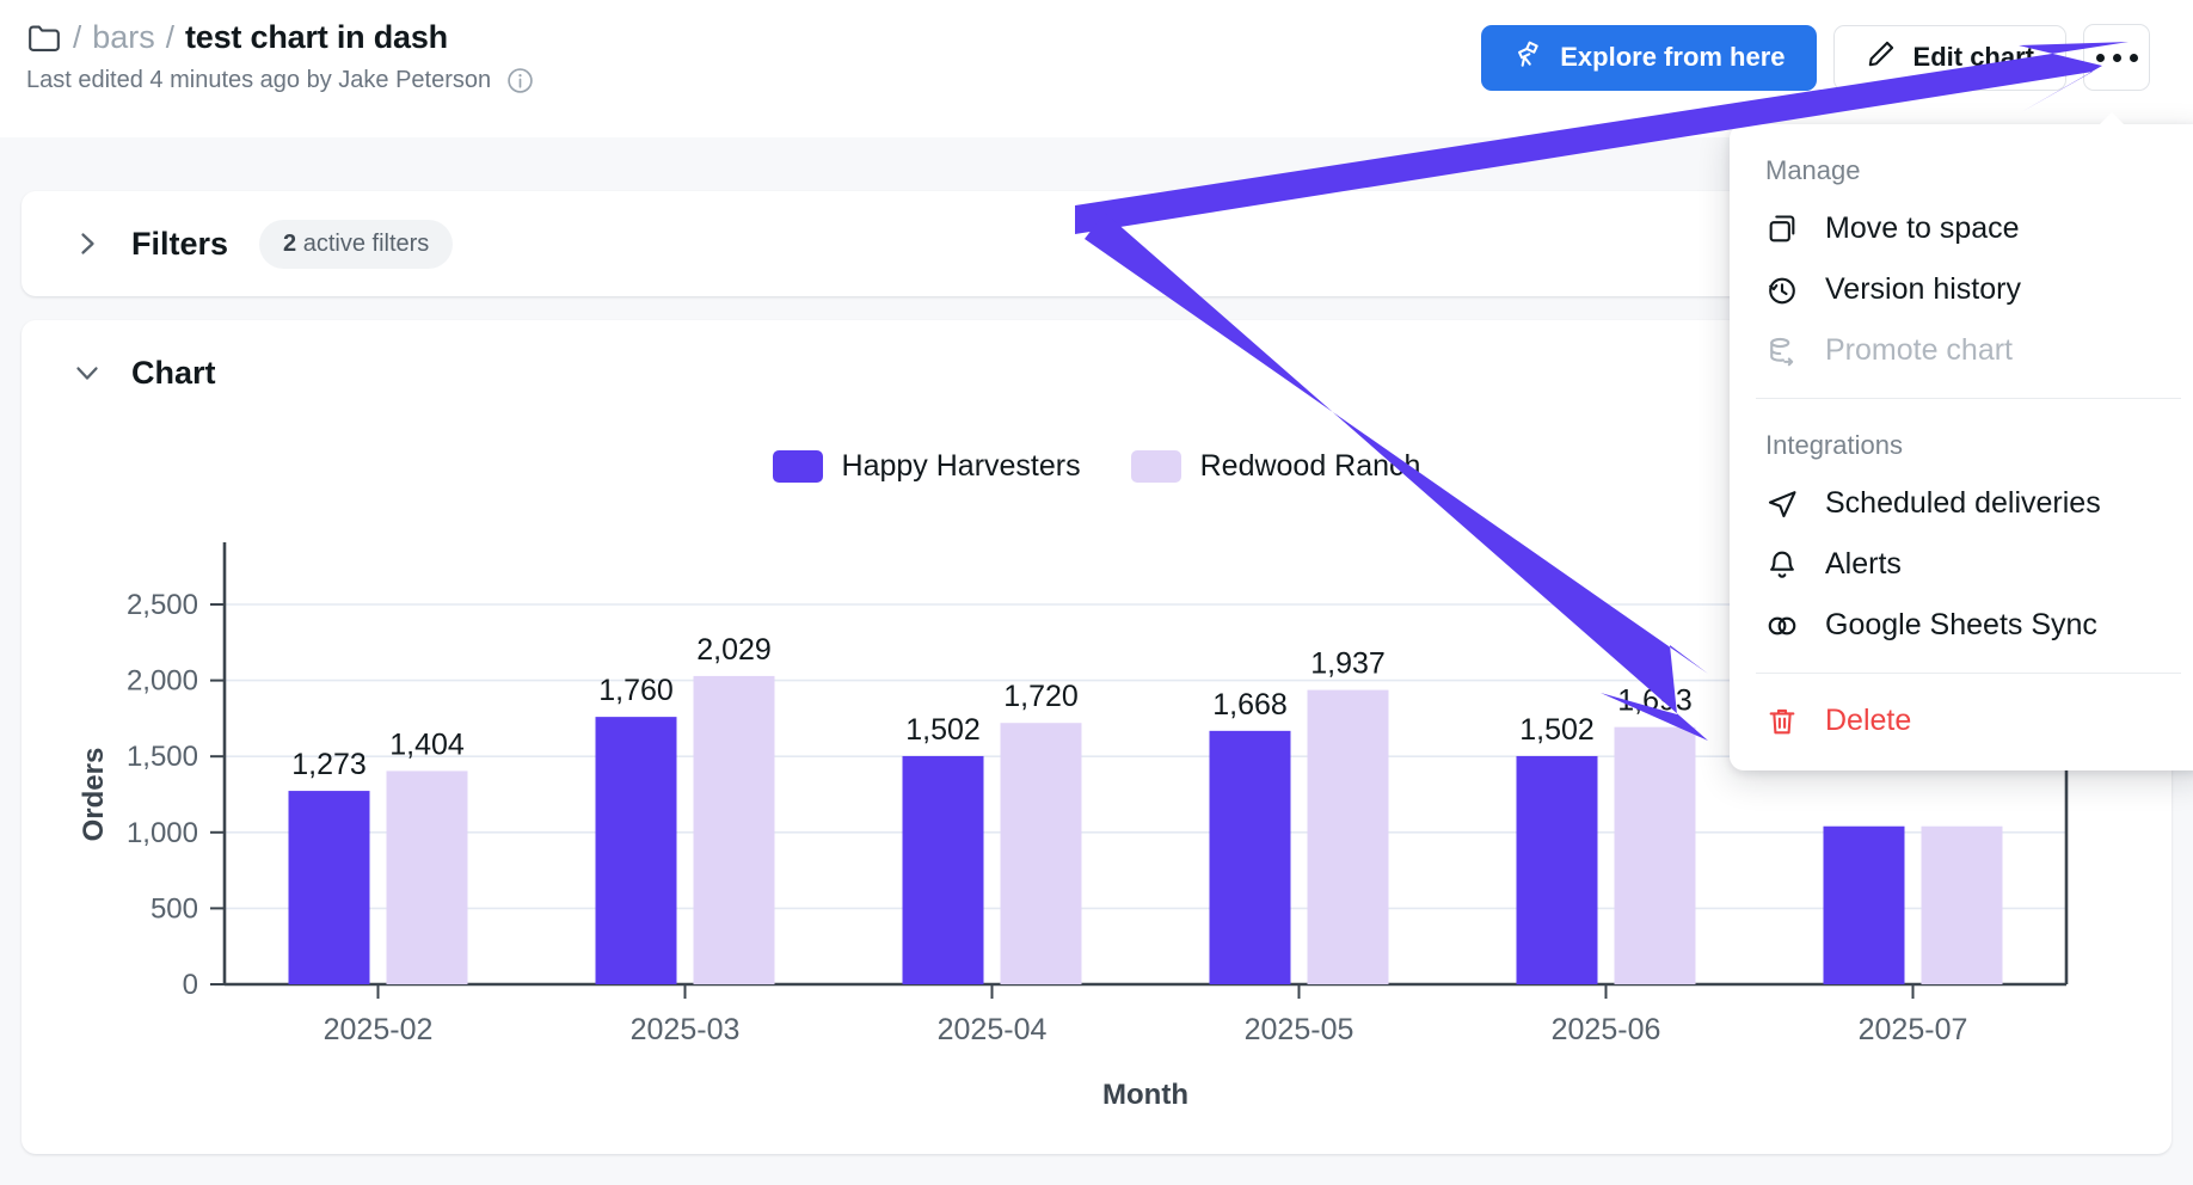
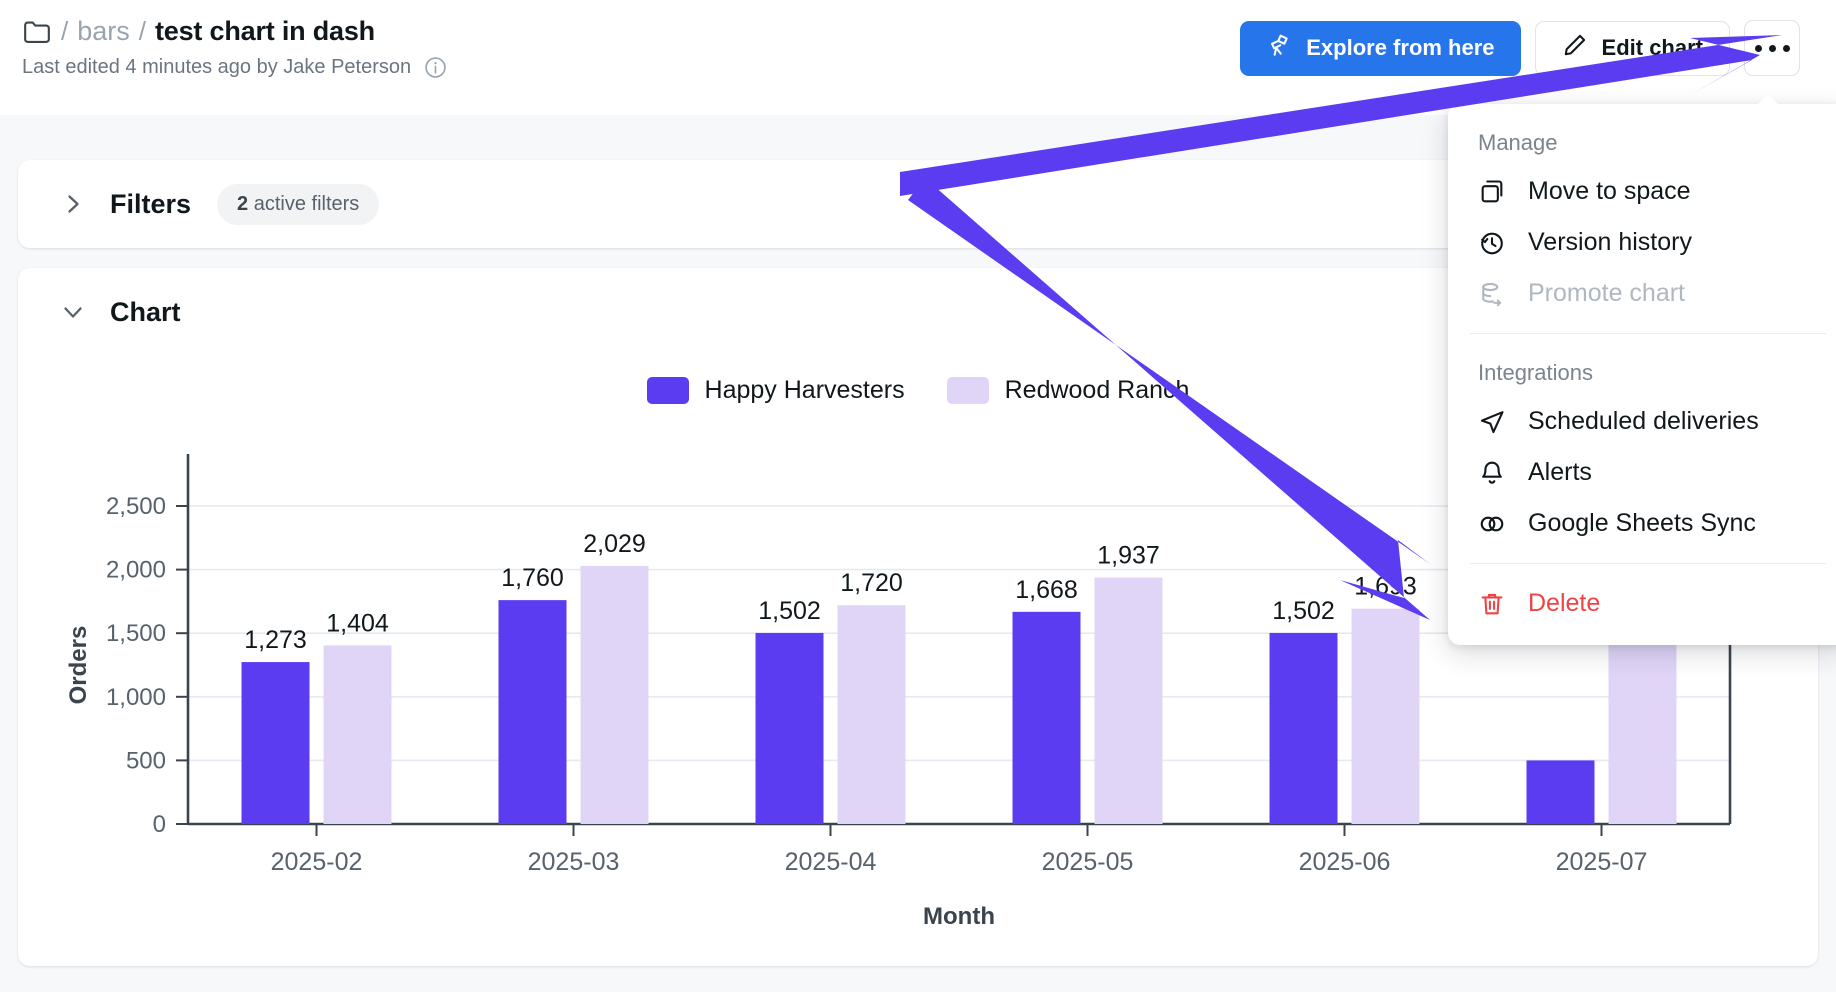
Happy Harvesters/2025-07: 1040 -> 500
Redwood Ranch/2025-07: 1040 -> 1470
